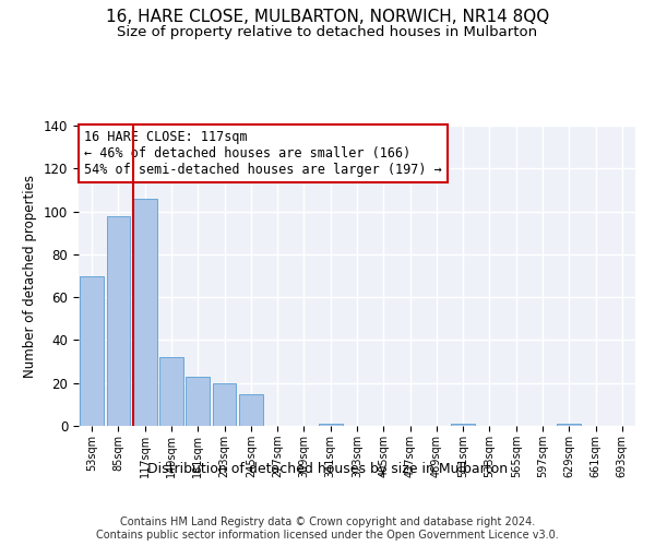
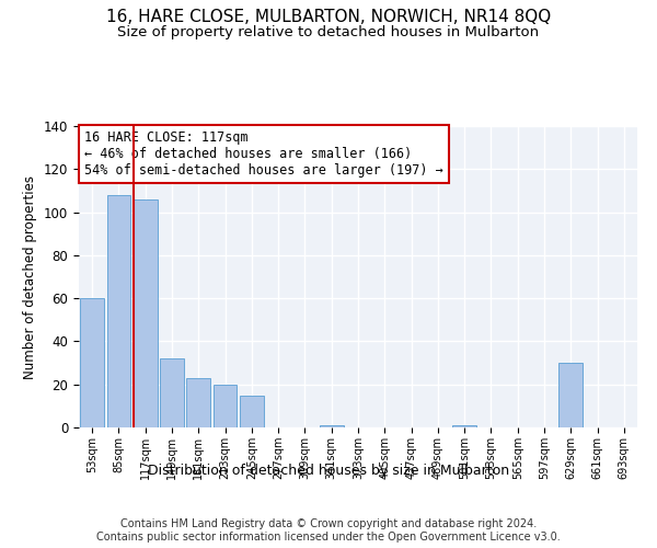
53sqm: 70 -> 60
85sqm: 98 -> 108
629sqm: 1 -> 30
